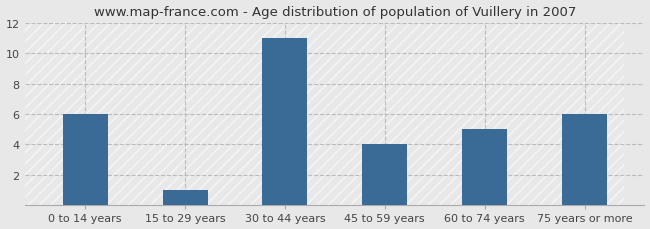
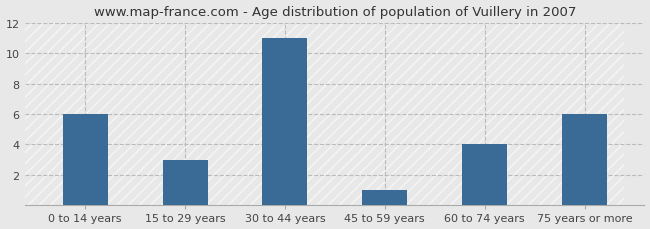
15 to 29 years: 1 -> 3
45 to 59 years: 4 -> 1
60 to 74 years: 5 -> 4
